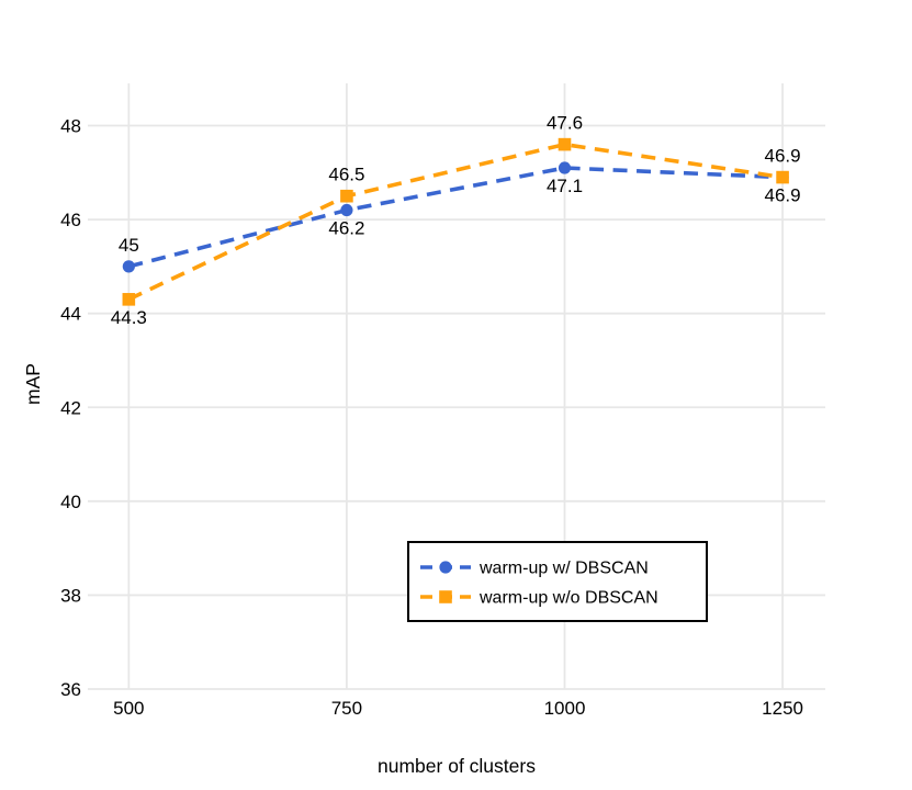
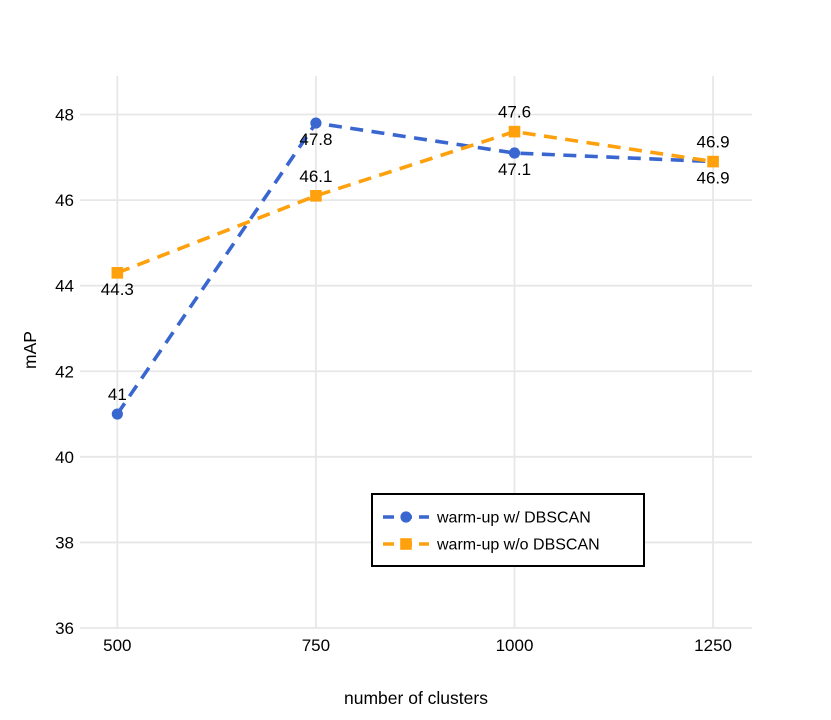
warm-up w/ DBSCAN/500: 45 -> 41
warm-up w/ DBSCAN/750: 46.2 -> 47.8
warm-up w/o DBSCAN/750: 46.5 -> 46.1
